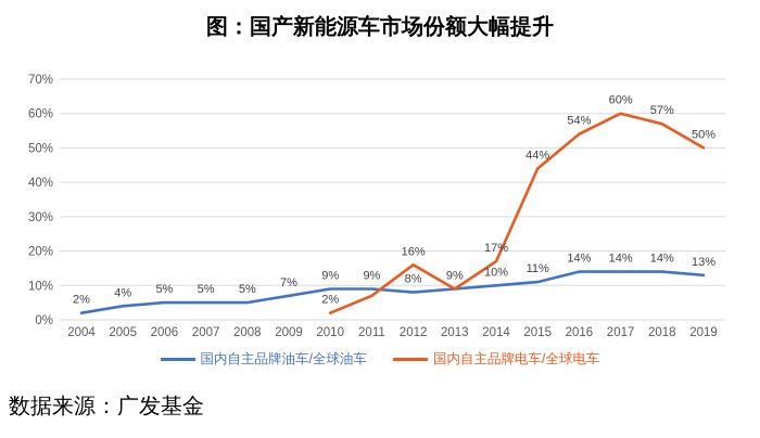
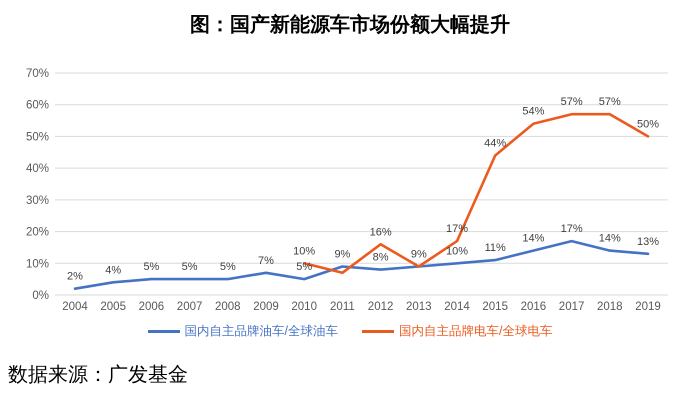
国内自主品牌油车/全球油车/2010: 9% -> 5%
国内自主品牌电车/全球电车/2010: 2% -> 10%
国内自主品牌油车/全球油车/2017: 14% -> 17%
国内自主品牌电车/全球电车/2017: 60% -> 57%
